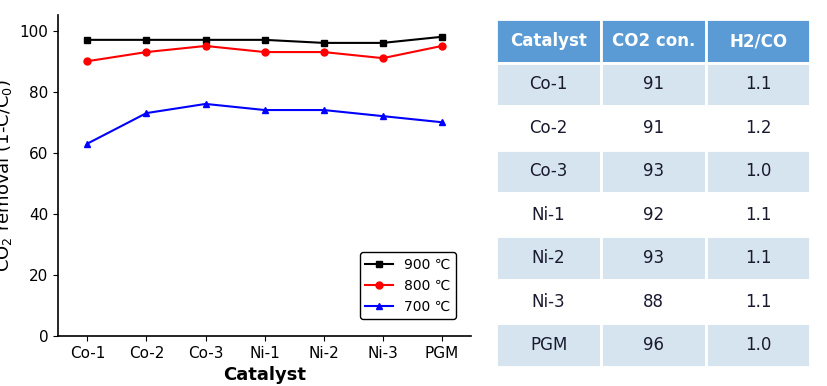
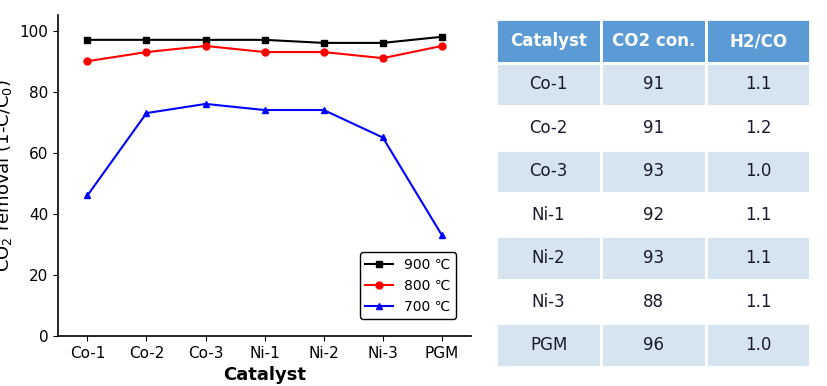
700 ℃/Co-1: 63 -> 46
700 ℃/Ni-3: 72 -> 65
700 ℃/PGM: 70 -> 33
